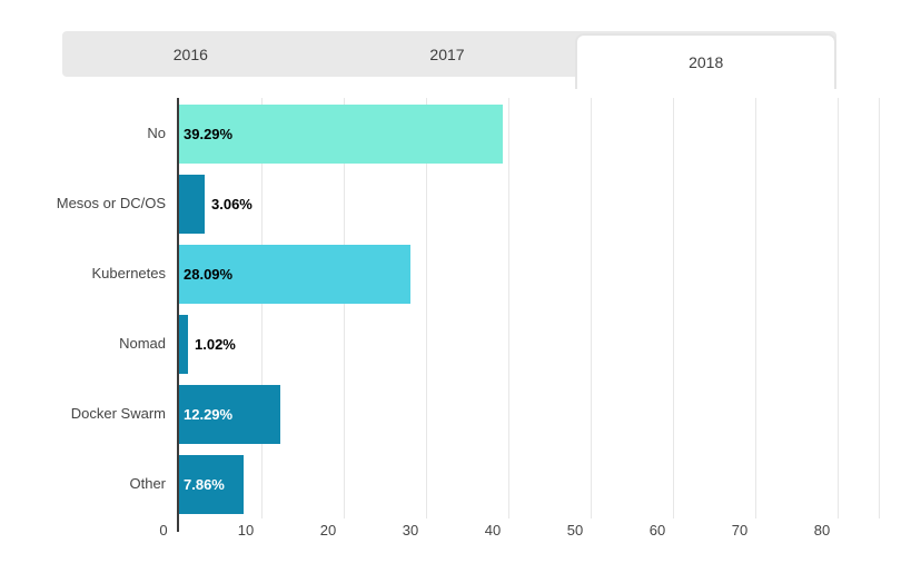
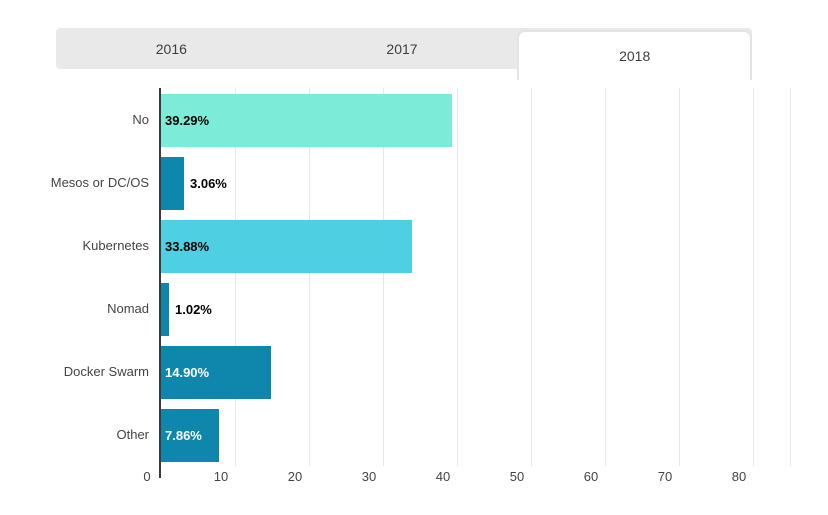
Kubernetes: 28.09% -> 33.88%
Docker Swarm: 12.29% -> 14.90%
